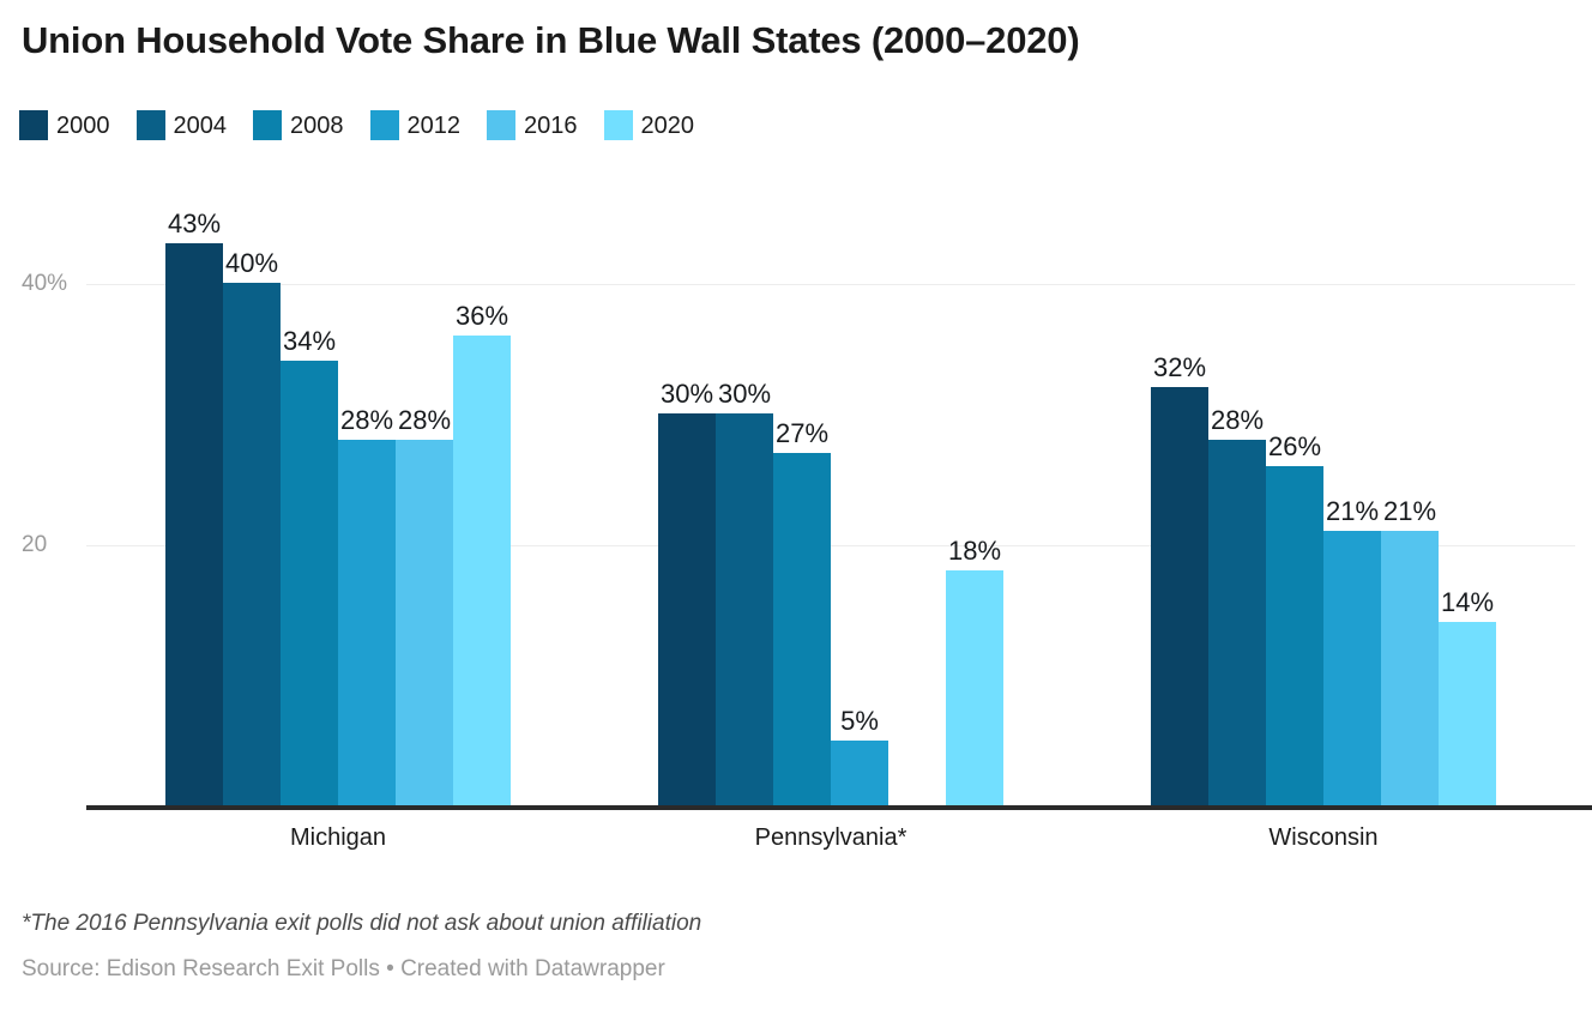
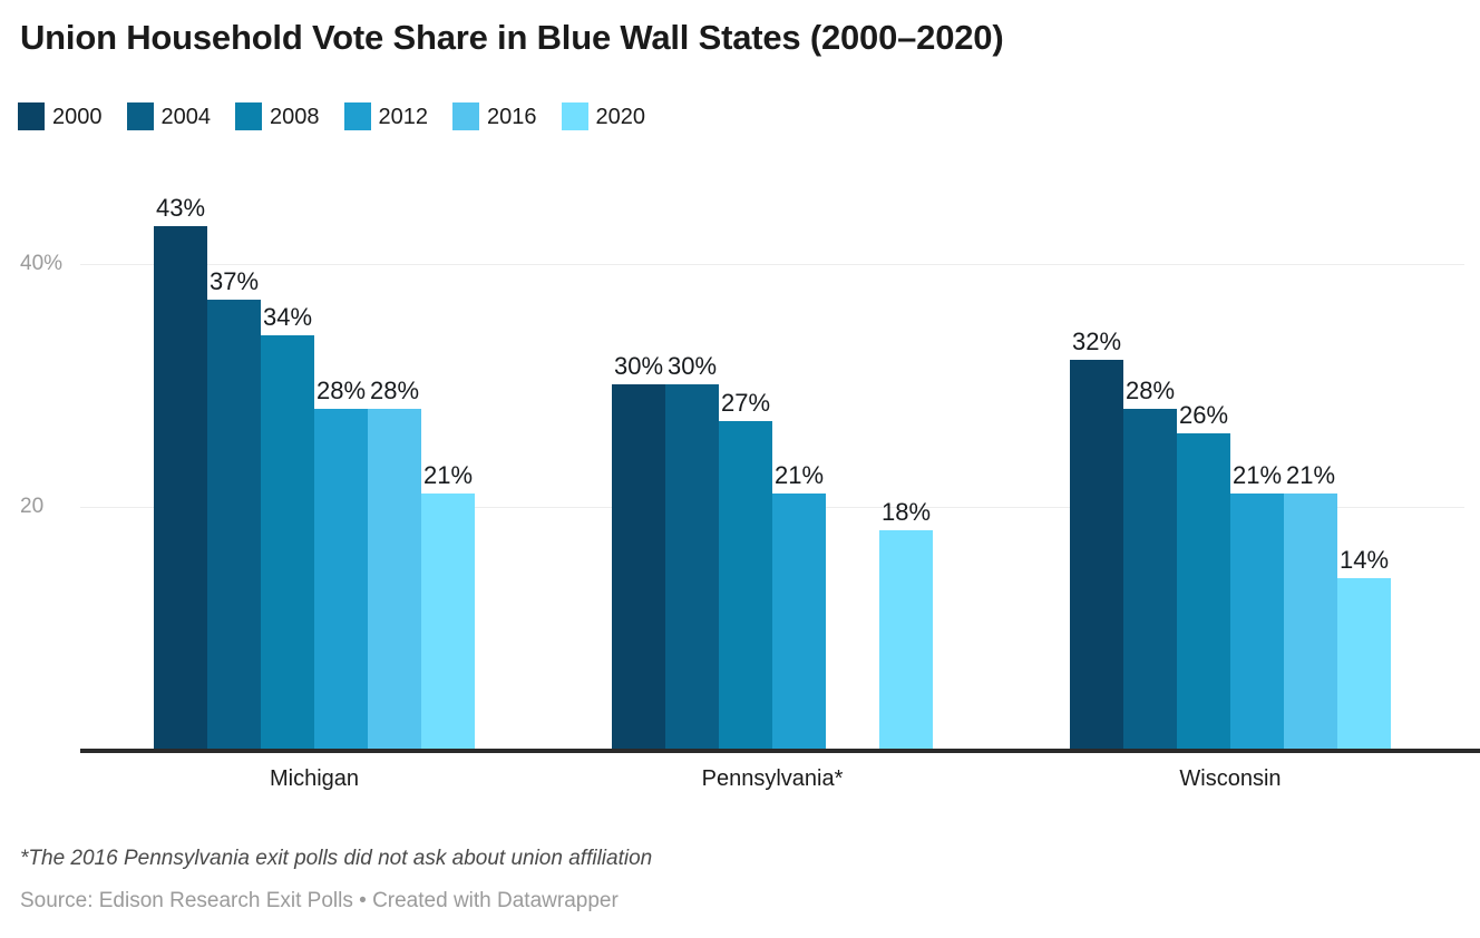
2004/Michigan: 40% -> 37%
2020/Michigan: 36% -> 21%
2012/Pennsylvania*: 5% -> 21%
